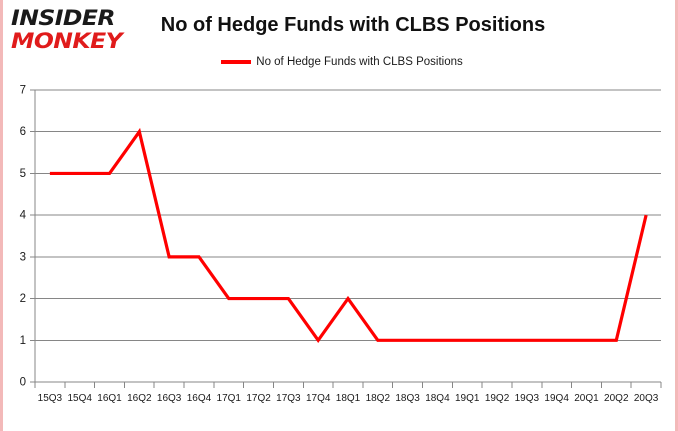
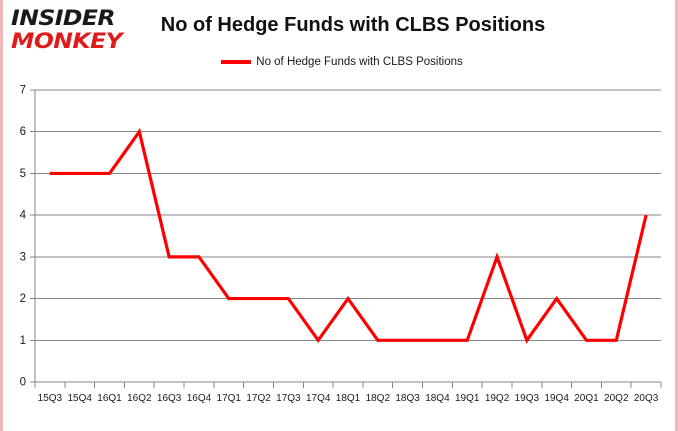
19Q2: 1 -> 3
19Q4: 1 -> 2
